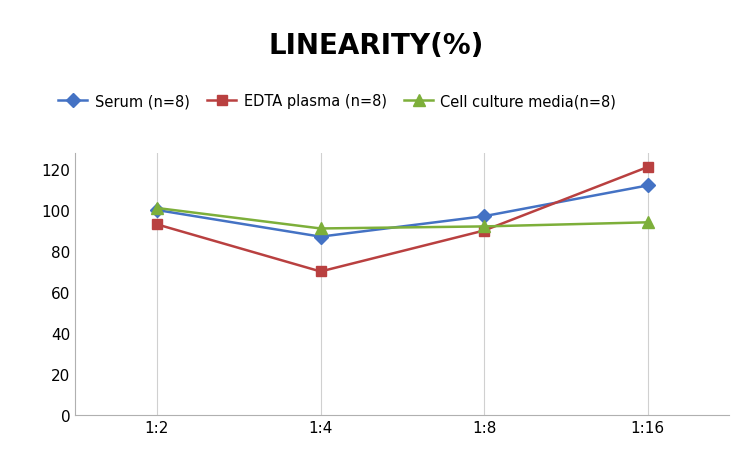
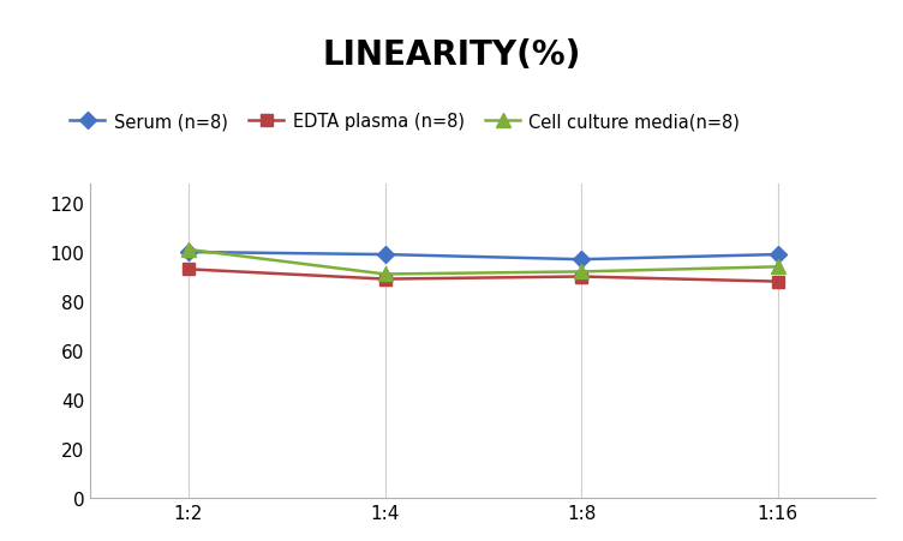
Serum (n=8)/1:4: 87 -> 99
EDTA plasma (n=8)/1:4: 70 -> 89
Serum (n=8)/1:16: 112 -> 99
EDTA plasma (n=8)/1:16: 121 -> 88
